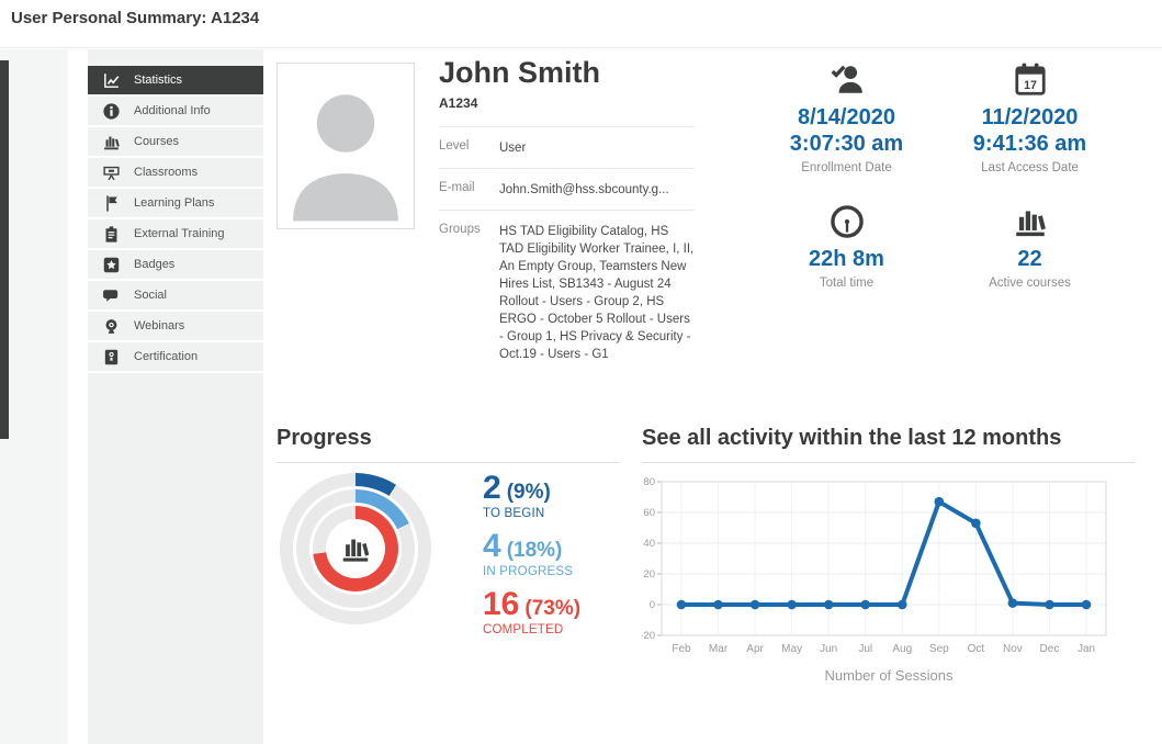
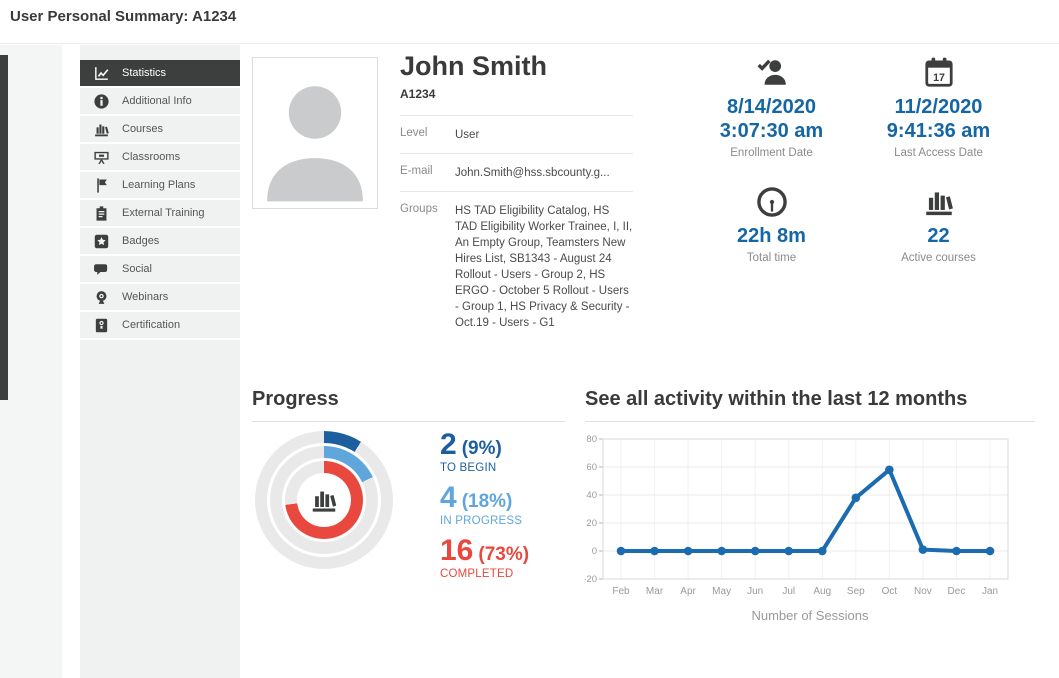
Sep: 67 -> 38
Oct: 53 -> 58
